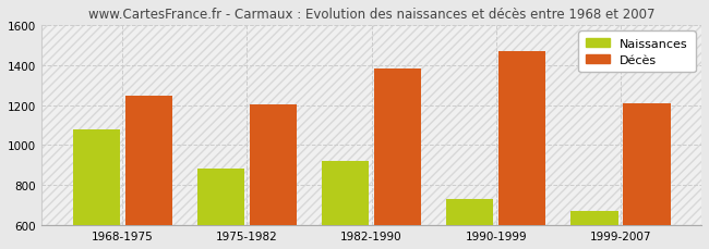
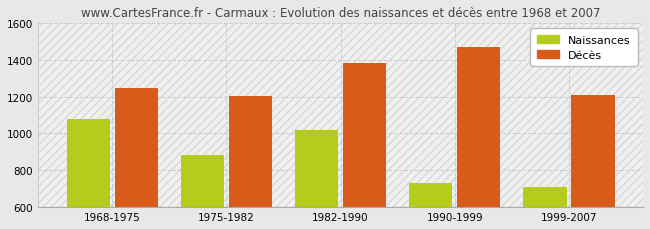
Naissances/1982-1990: 920 -> 1020
Naissances/1999-2007: 670 -> 710
